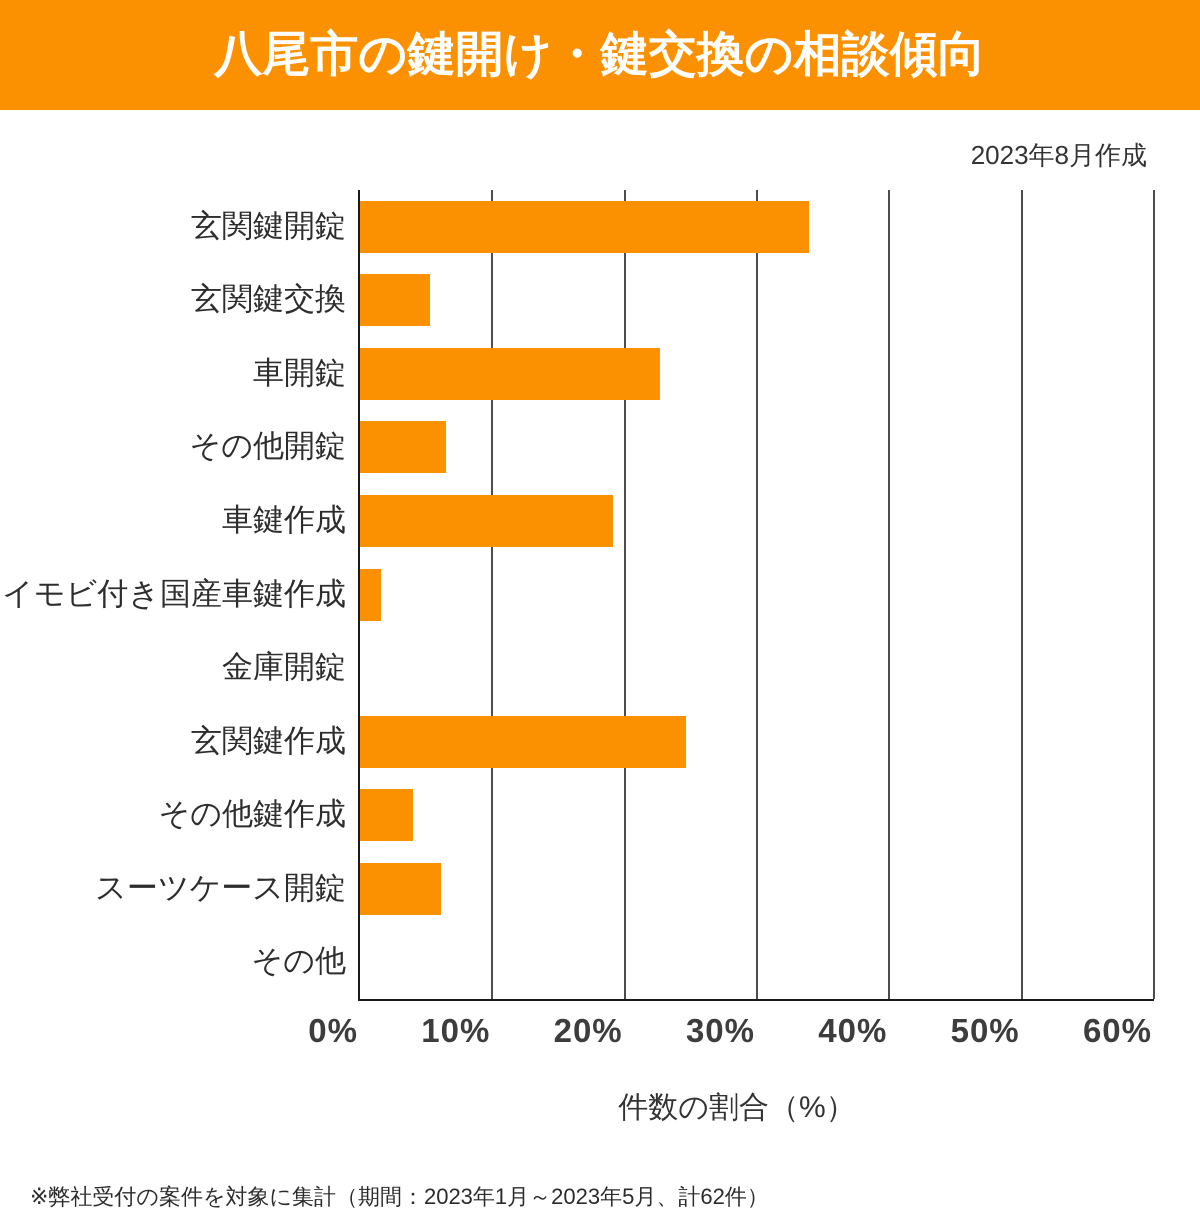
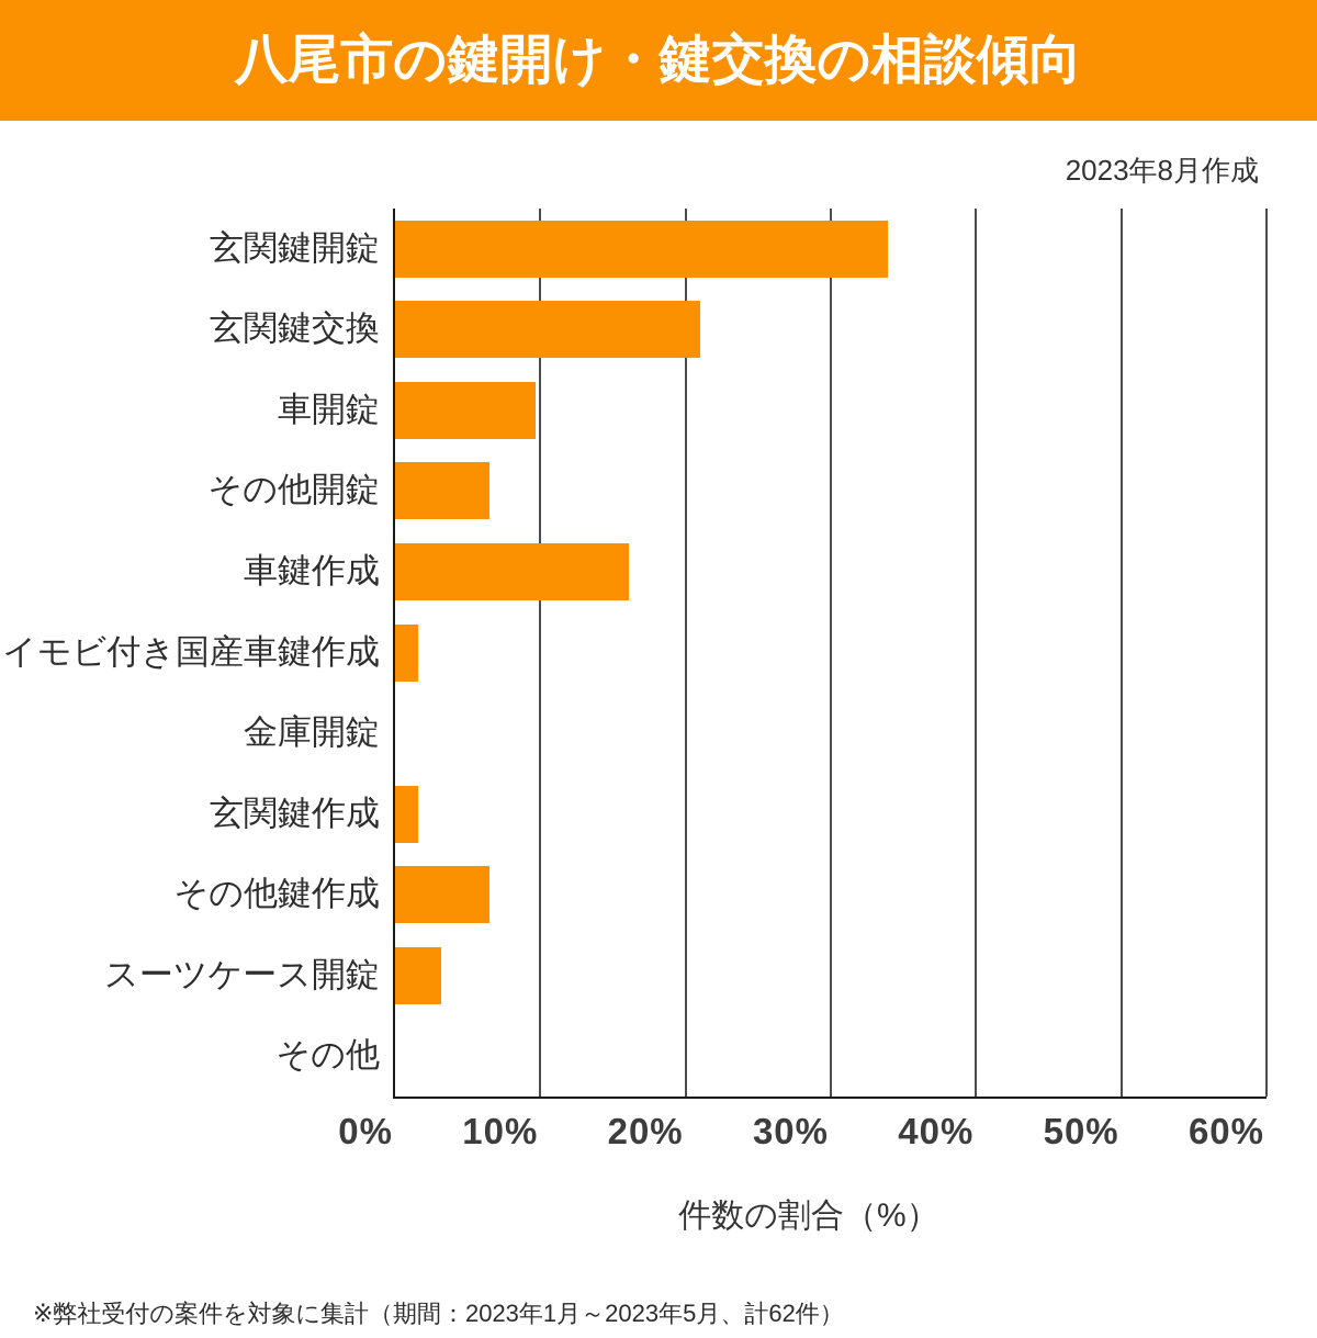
玄関鍵交換: 5.3% -> 21.0%
車開錠: 22.7% -> 9.7%
車鍵作成: 19.1% -> 16.1%
玄関鍵作成: 24.6% -> 1.6%
その他鍵作成: 4.0% -> 6.5%
スーツケース開錠: 6.1% -> 3.2%
